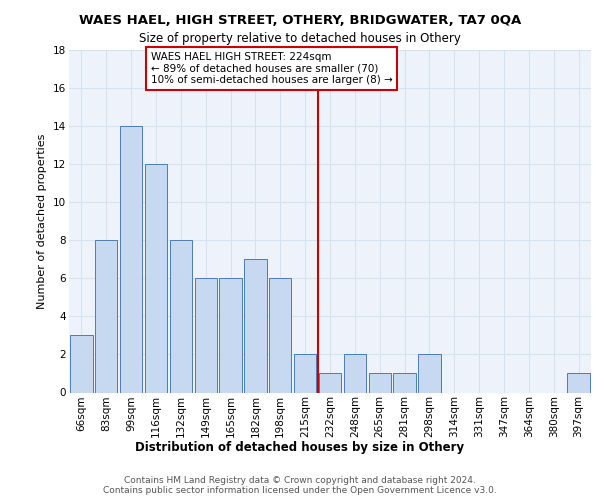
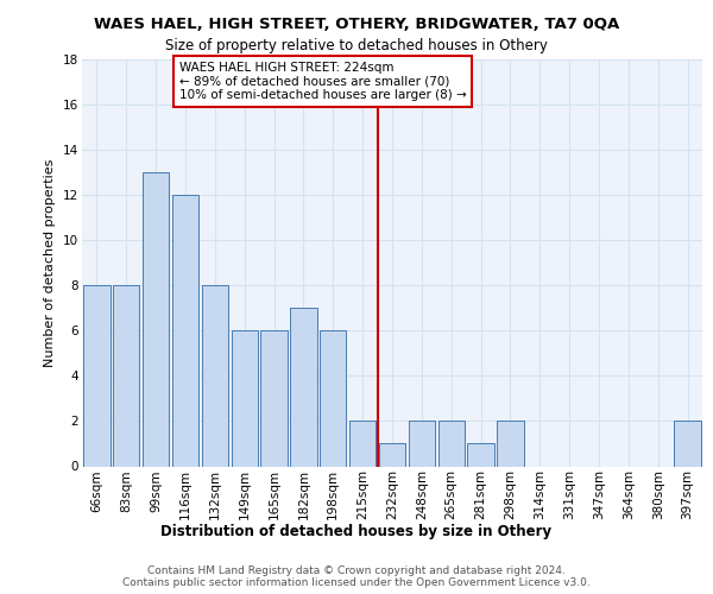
66sqm: 3 -> 8
99sqm: 14 -> 13
265sqm: 1 -> 2
397sqm: 1 -> 2
